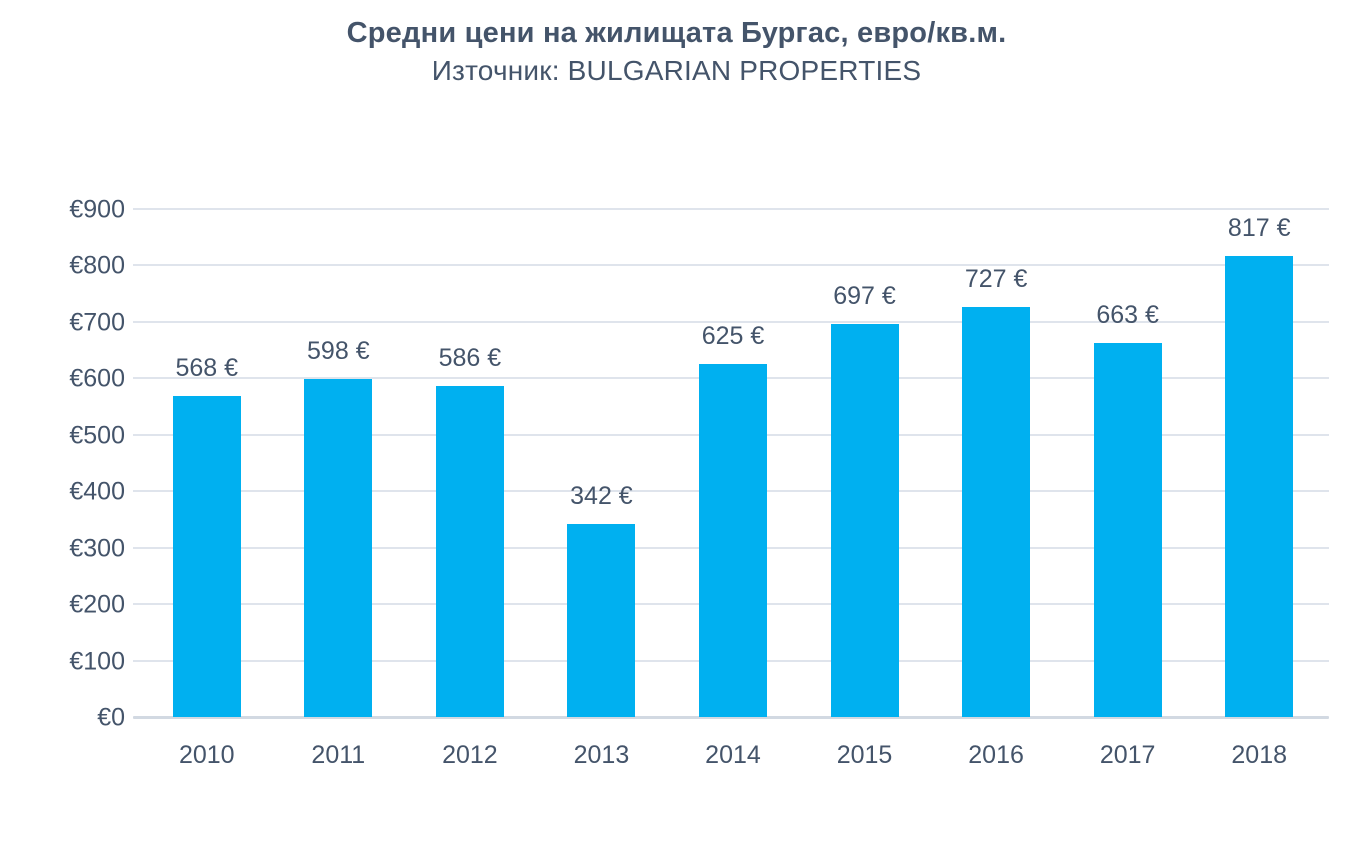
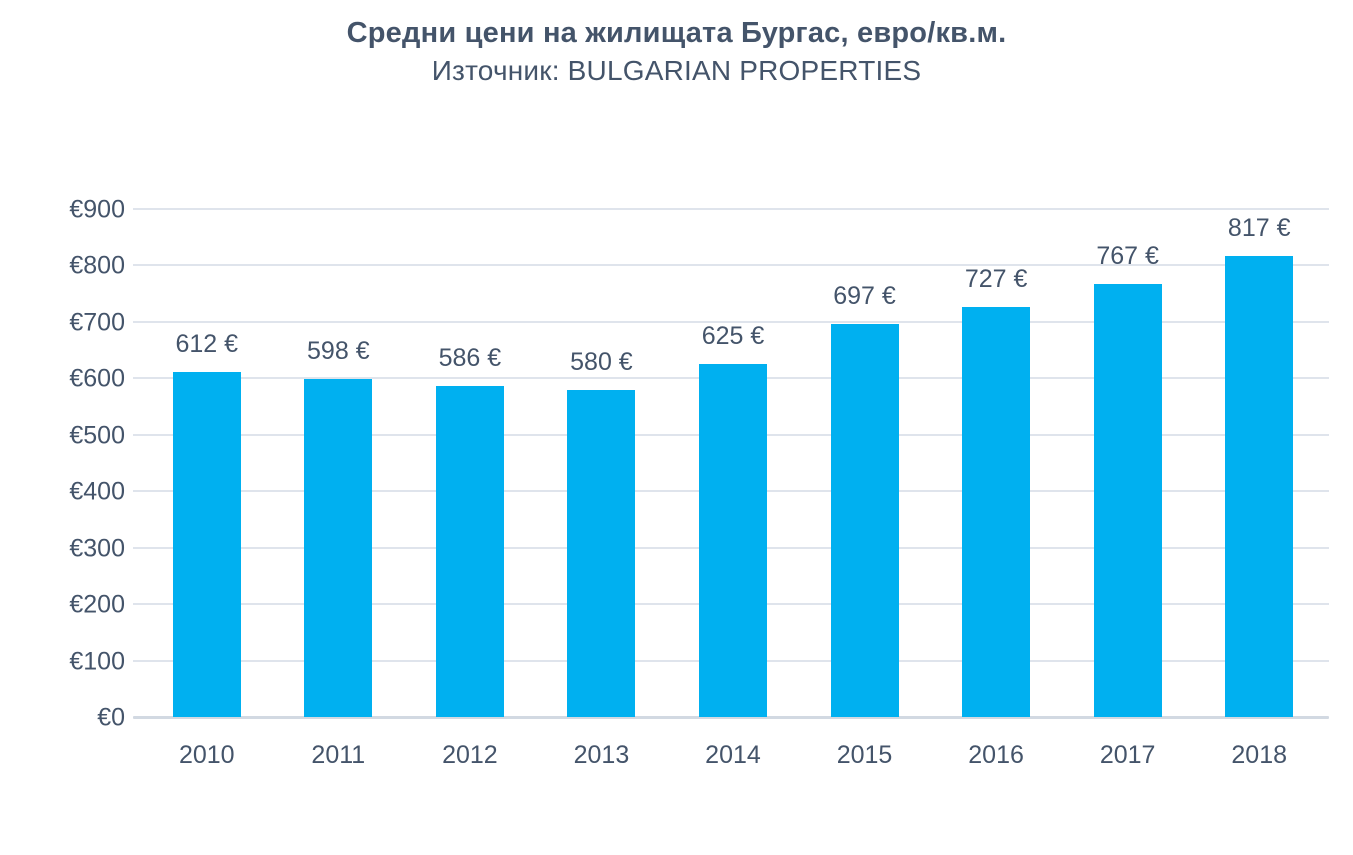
2010: 568 -> 612
2013: 342 -> 580
2017: 663 -> 767
